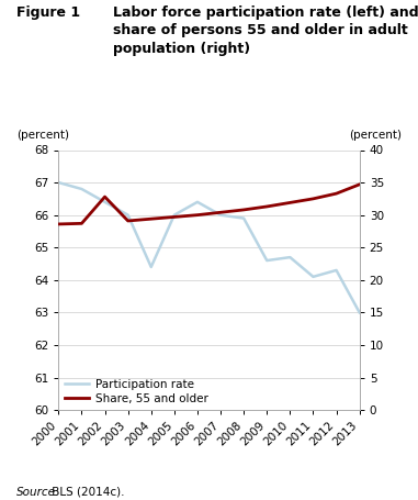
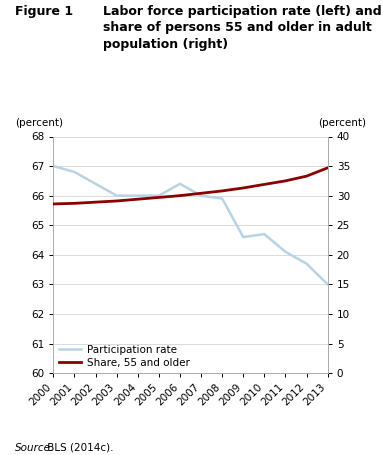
Share, 55 and older/2002: 32.8 -> 28.9
Participation rate/2004: 64.4 -> 66.0
Participation rate/2012: 64.3 -> 63.7
